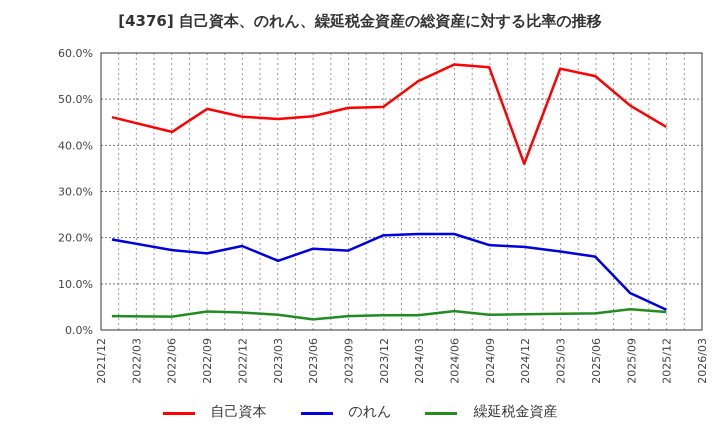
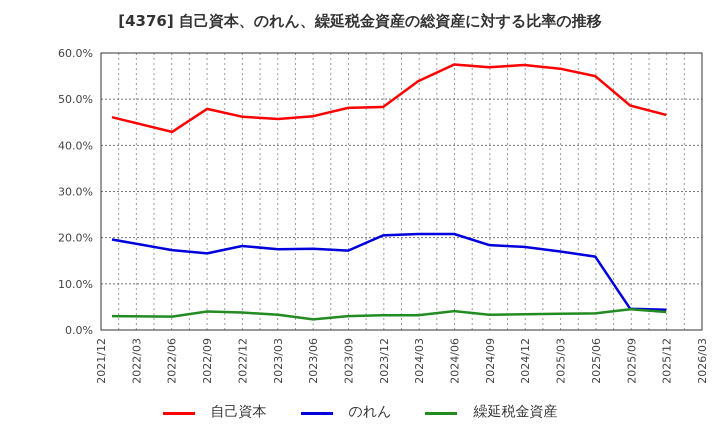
のれん/2023/03: 15% -> 18%
自己資本/2024/12: 36% -> 57%
のれん/2025/09: 8% -> 5%
自己資本/2025/12: 44% -> 47%
